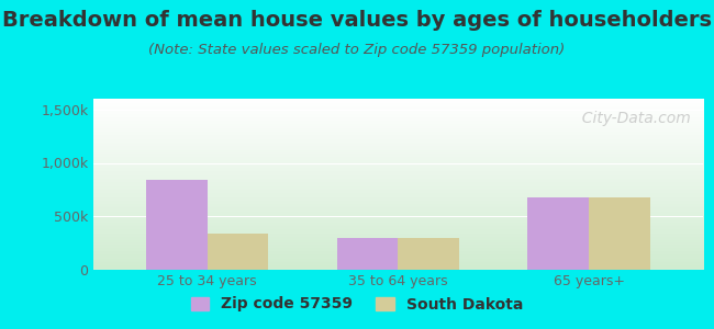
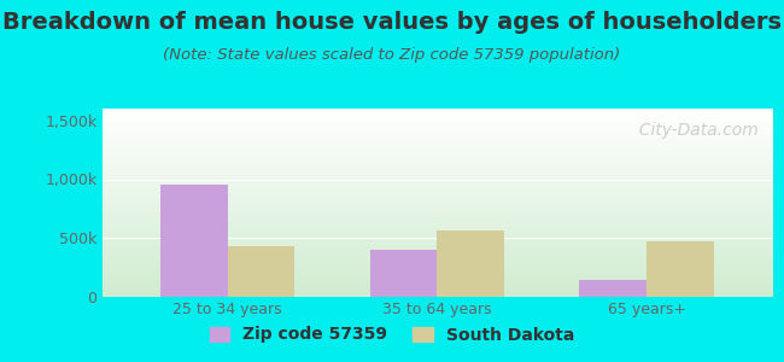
Zip code 57359/25 to 34 years: 840k -> 950k
South Dakota/25 to 34 years: 340k -> 430k
Zip code 57359/35 to 64 years: 300k -> 400k
South Dakota/35 to 64 years: 300k -> 560k
Zip code 57359/65 years+: 680k -> 140k
South Dakota/65 years+: 680k -> 480k
